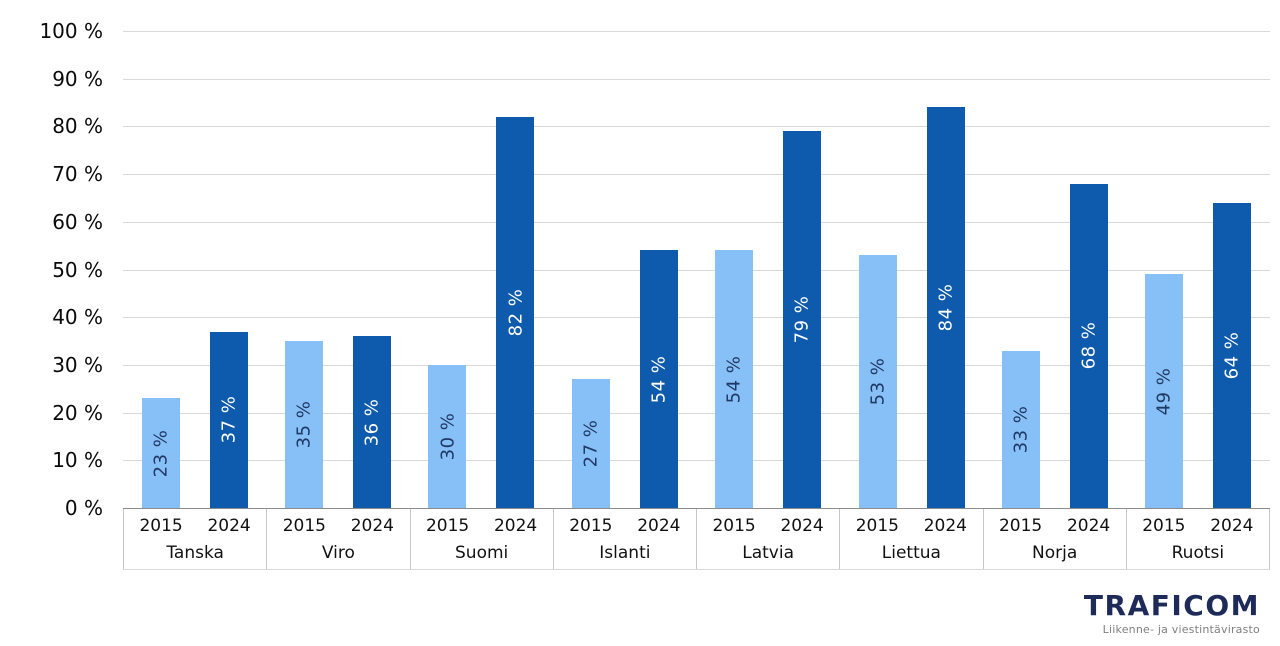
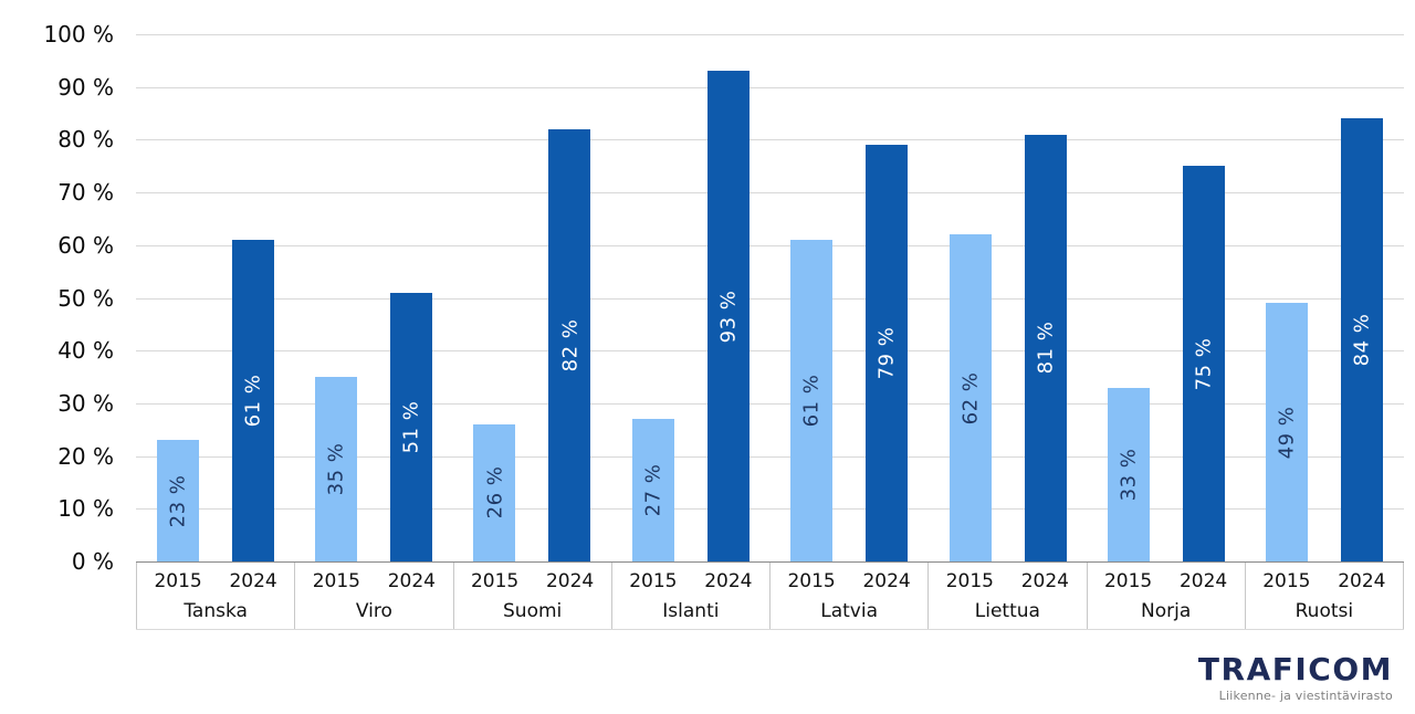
2024/Tanska: 37 -> 61
2024/Viro: 36 -> 51
2015/Suomi: 30 -> 26
2024/Islanti: 54 -> 93
2015/Latvia: 54 -> 61
2015/Liettua: 53 -> 62
2024/Liettua: 84 -> 81
2024/Norja: 68 -> 75
2024/Ruotsi: 64 -> 84
